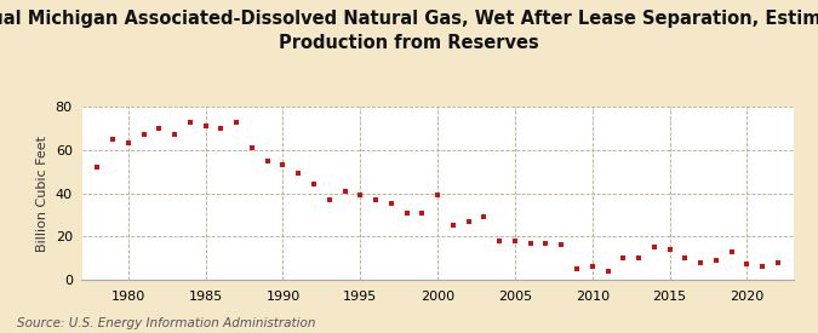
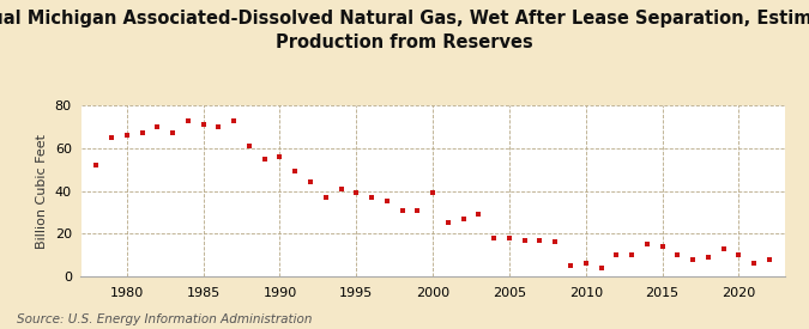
1980: 63 -> 66
1990: 53 -> 56
2020: 7 -> 10
